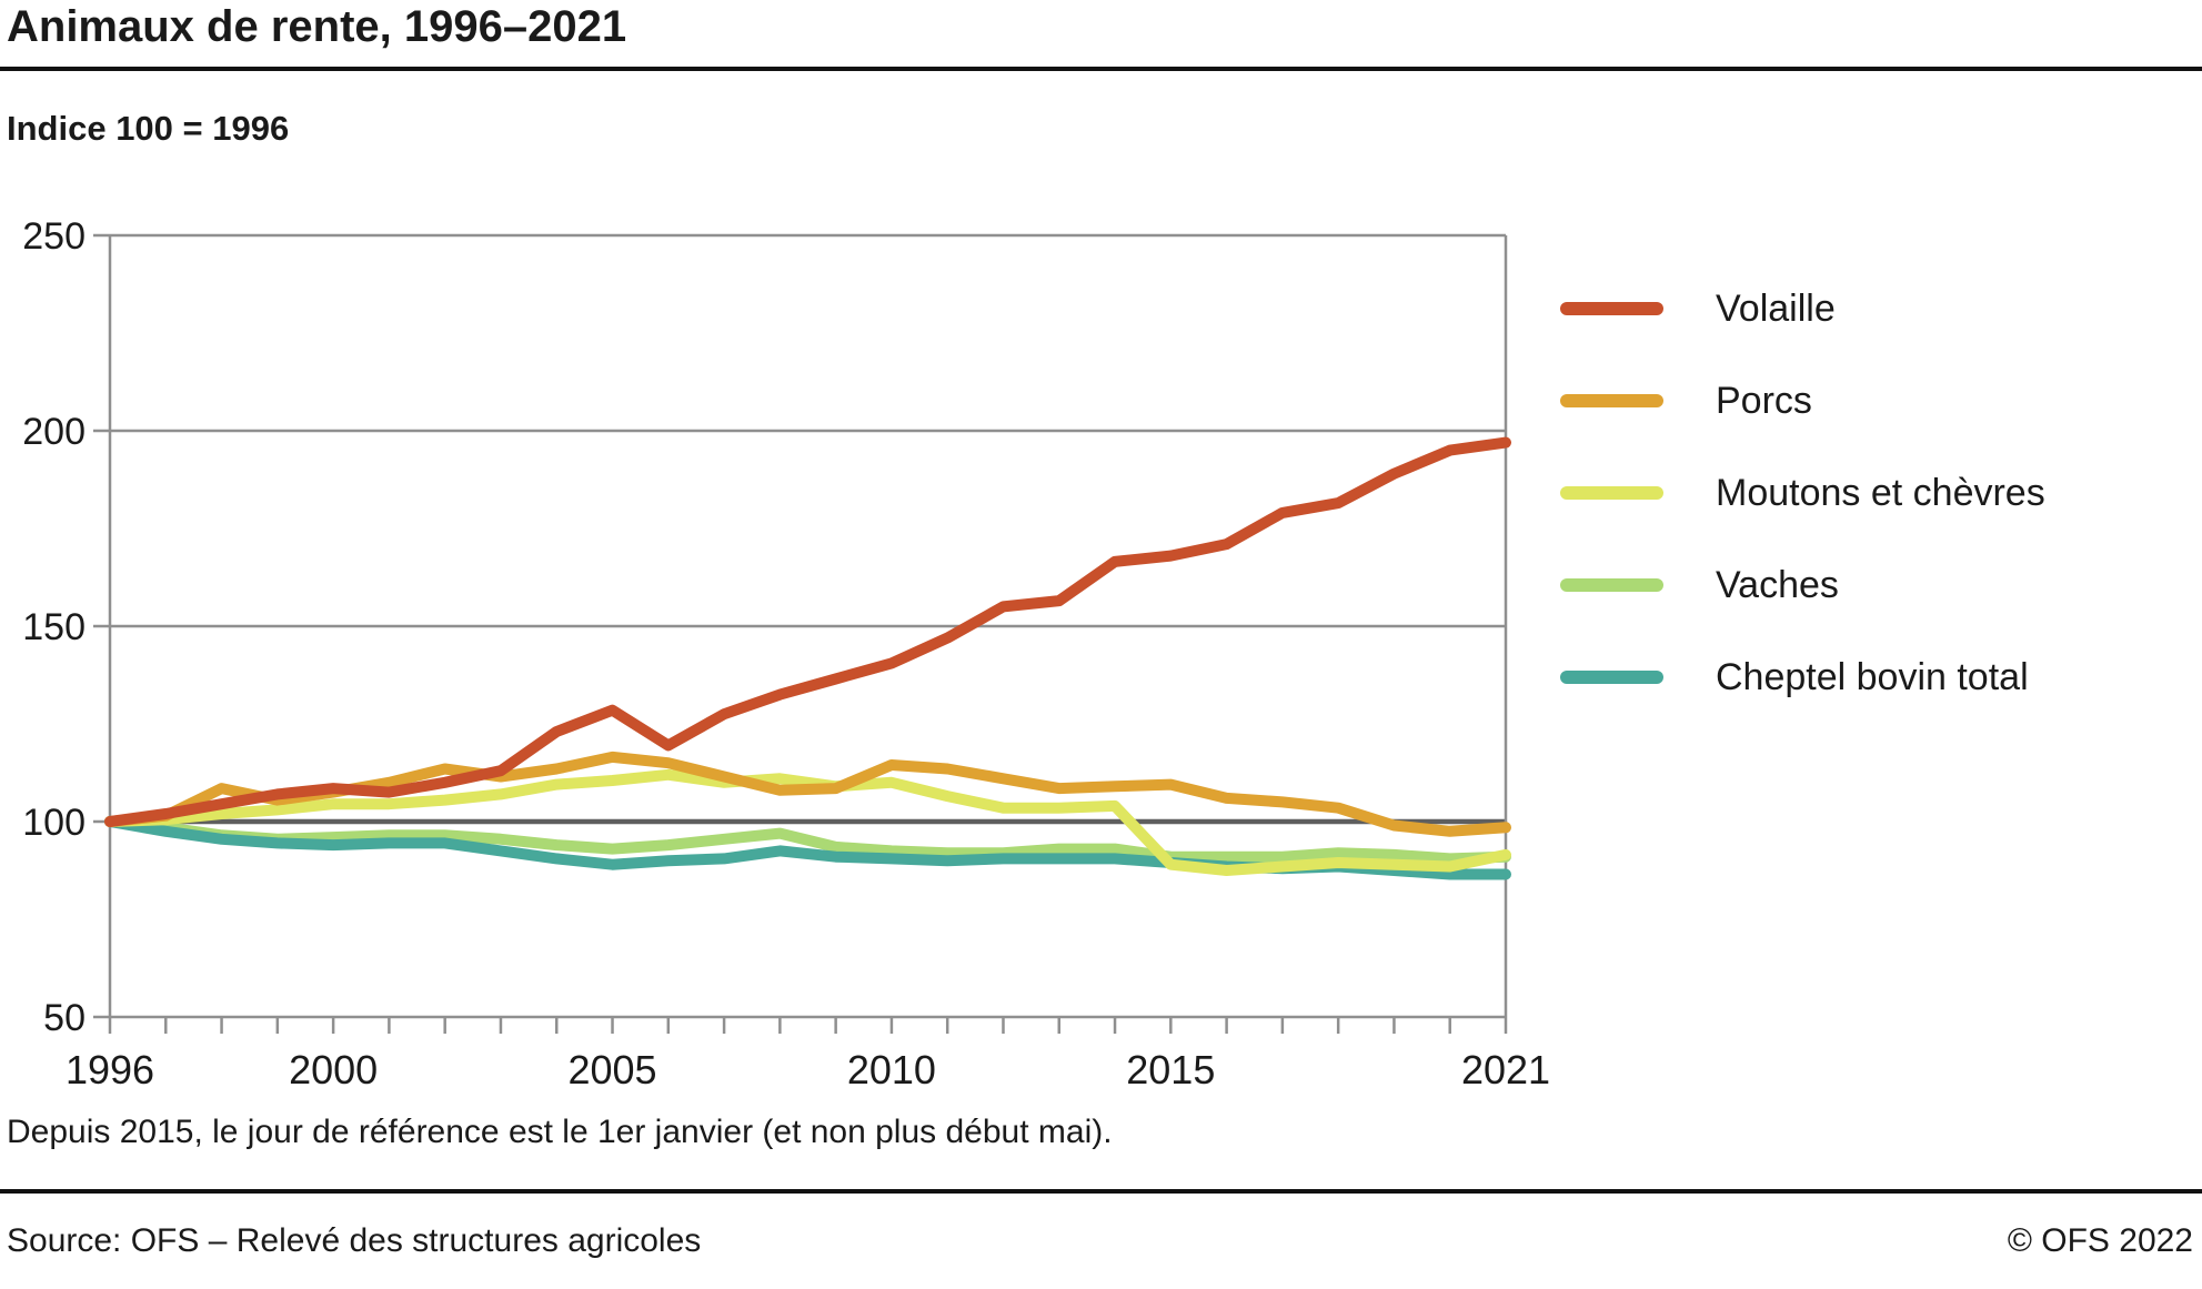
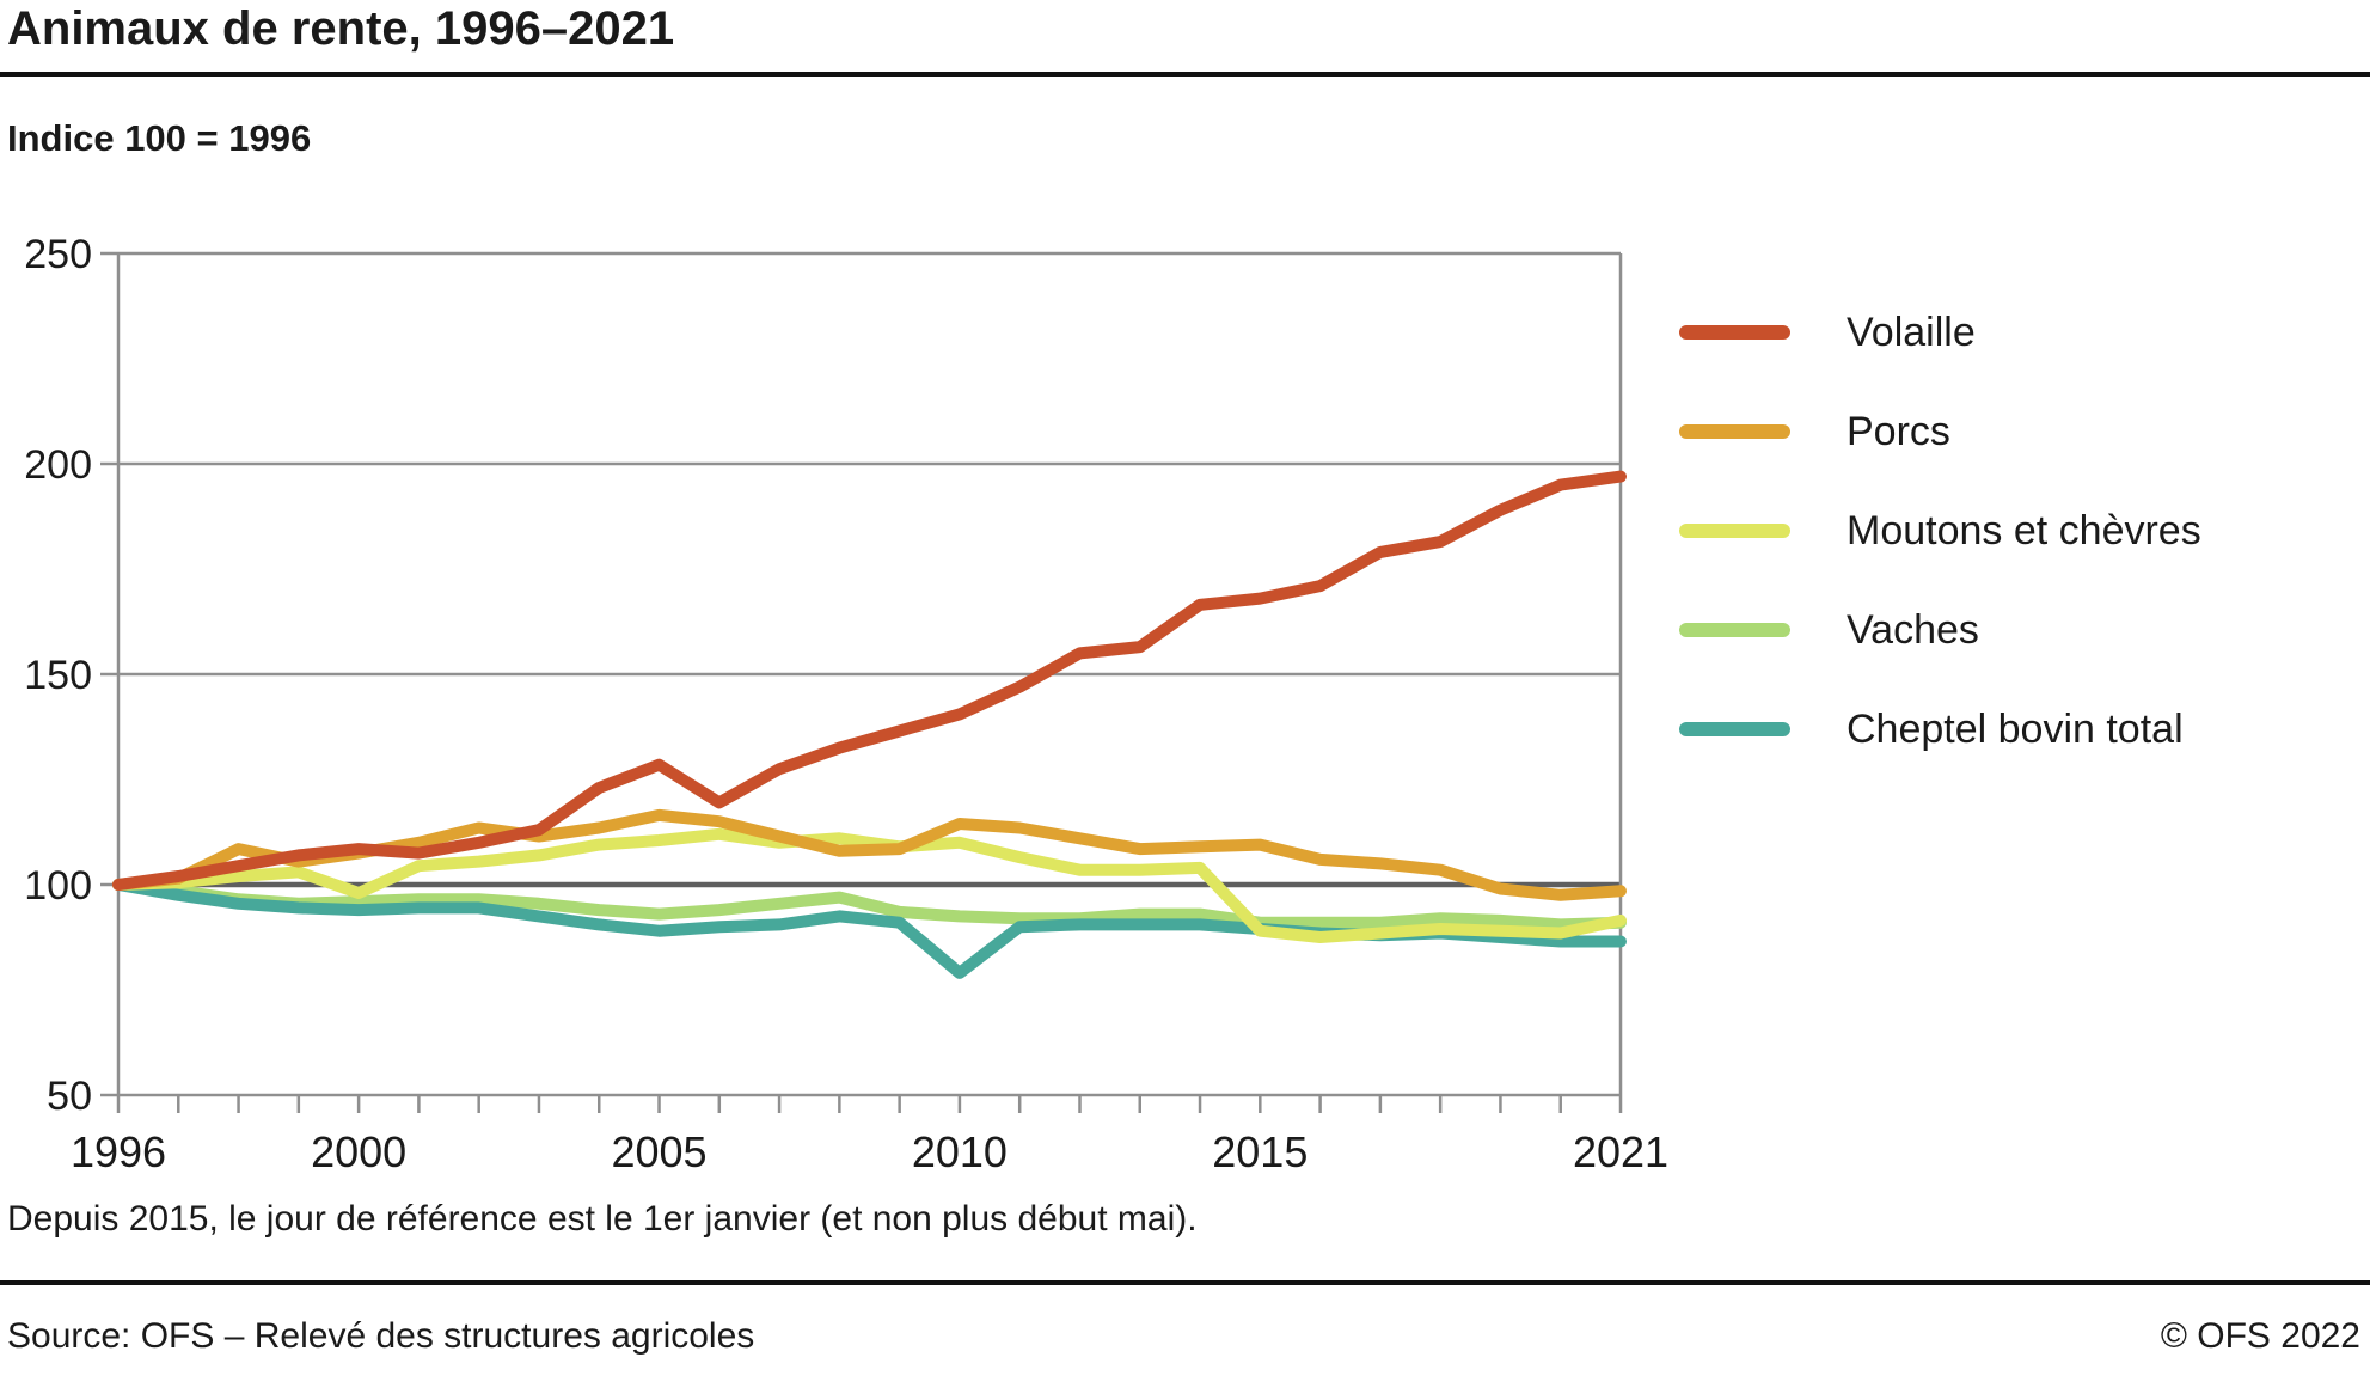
Moutons et chèvres/2000: 104 -> 98
Cheptel bovin total/2010: 90 -> 79
